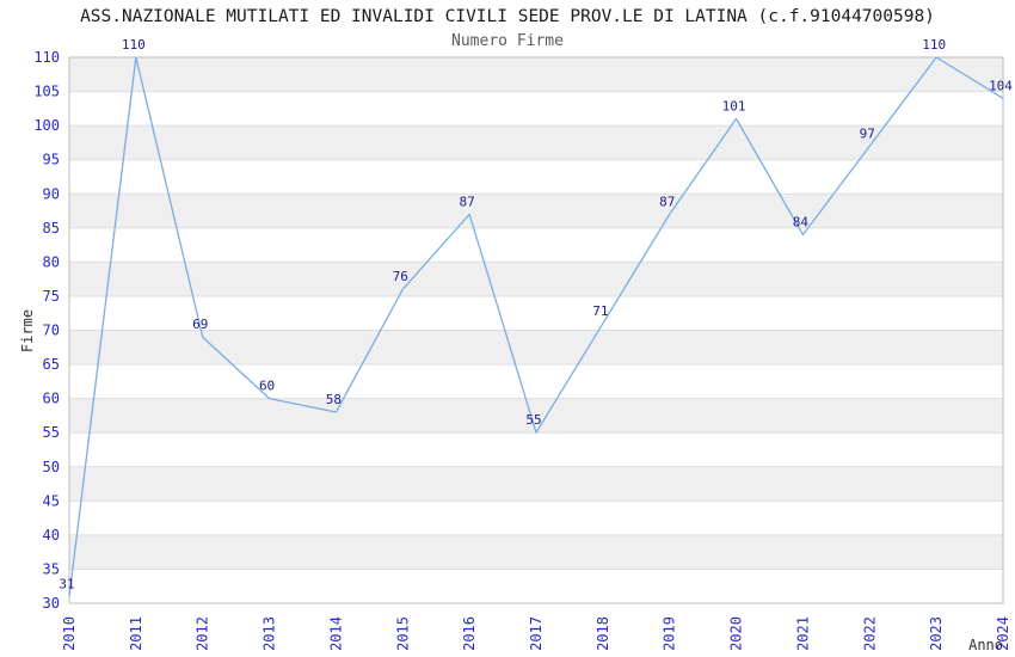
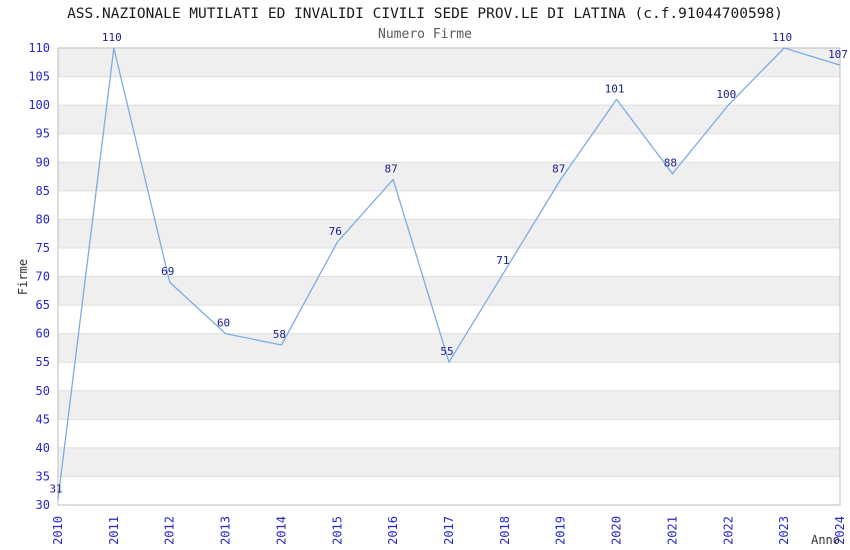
2021: 84 -> 88
2022: 97 -> 100
2024: 104 -> 107
